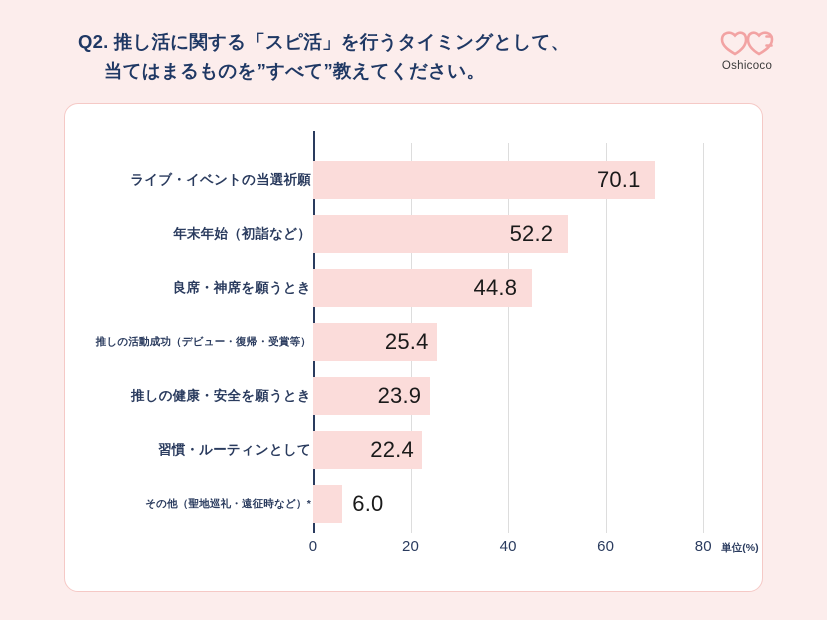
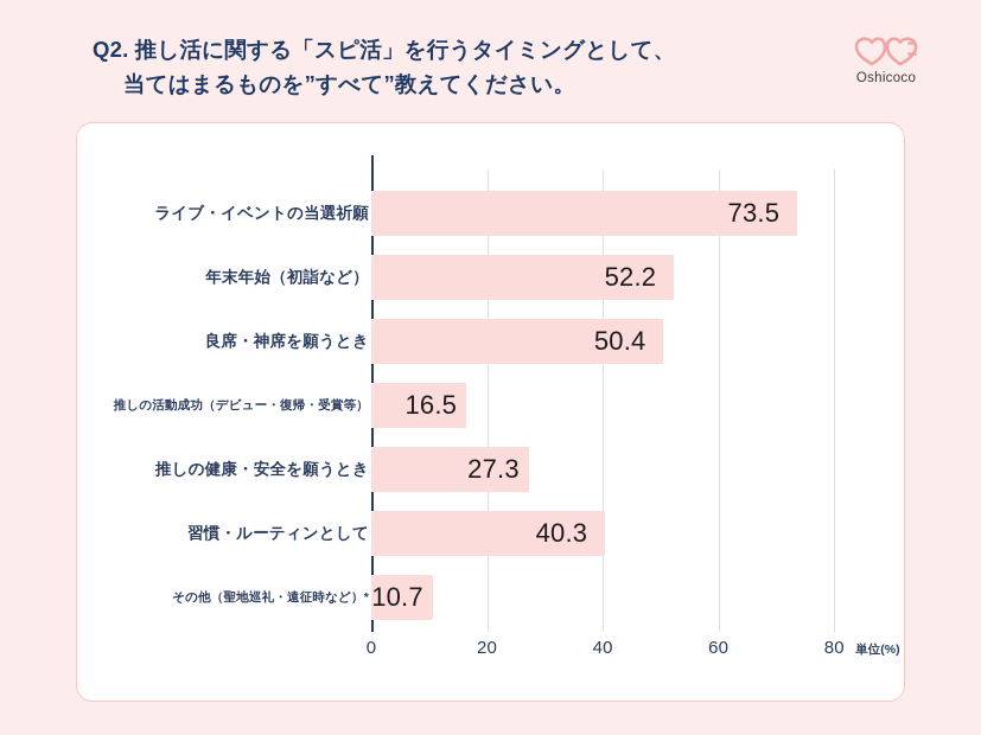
ライブ・イベントの当選祈願: 70.1 -> 73.5
良席・神席を願うとき: 44.8 -> 50.4
推しの活動成功（デビュー・復帰・受賞等）: 25.4 -> 16.5
推しの健康・安全を願うとき: 23.9 -> 27.3
習慣・ルーティンとして: 22.4 -> 40.3
その他（聖地巡礼・遠征時など）*: 6.0 -> 10.7
